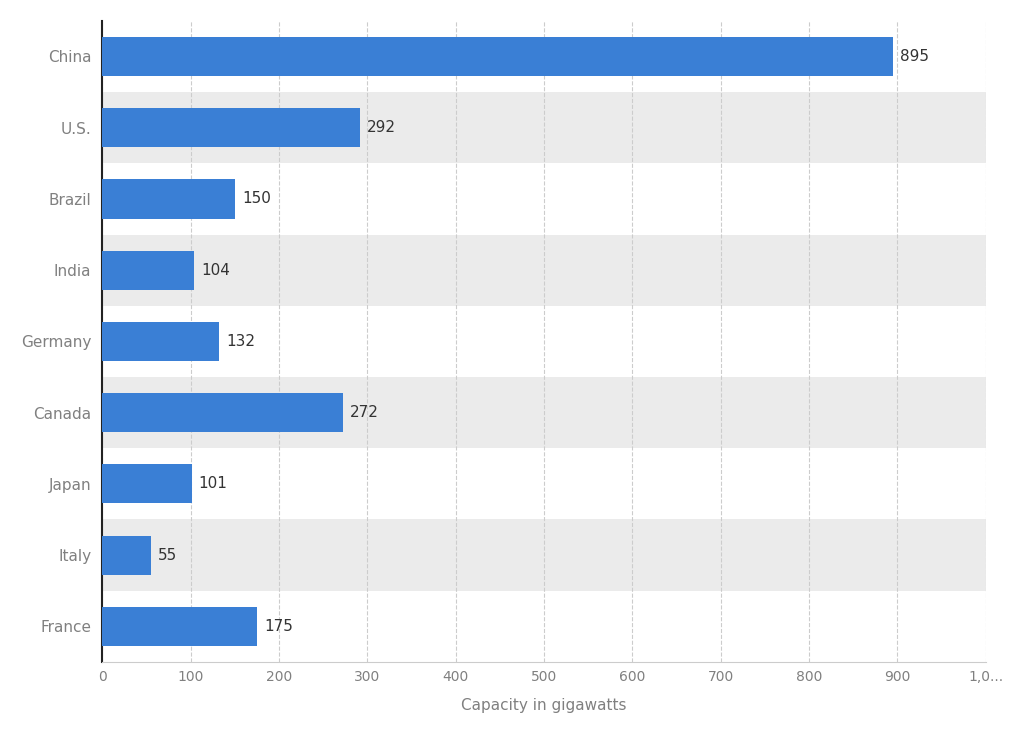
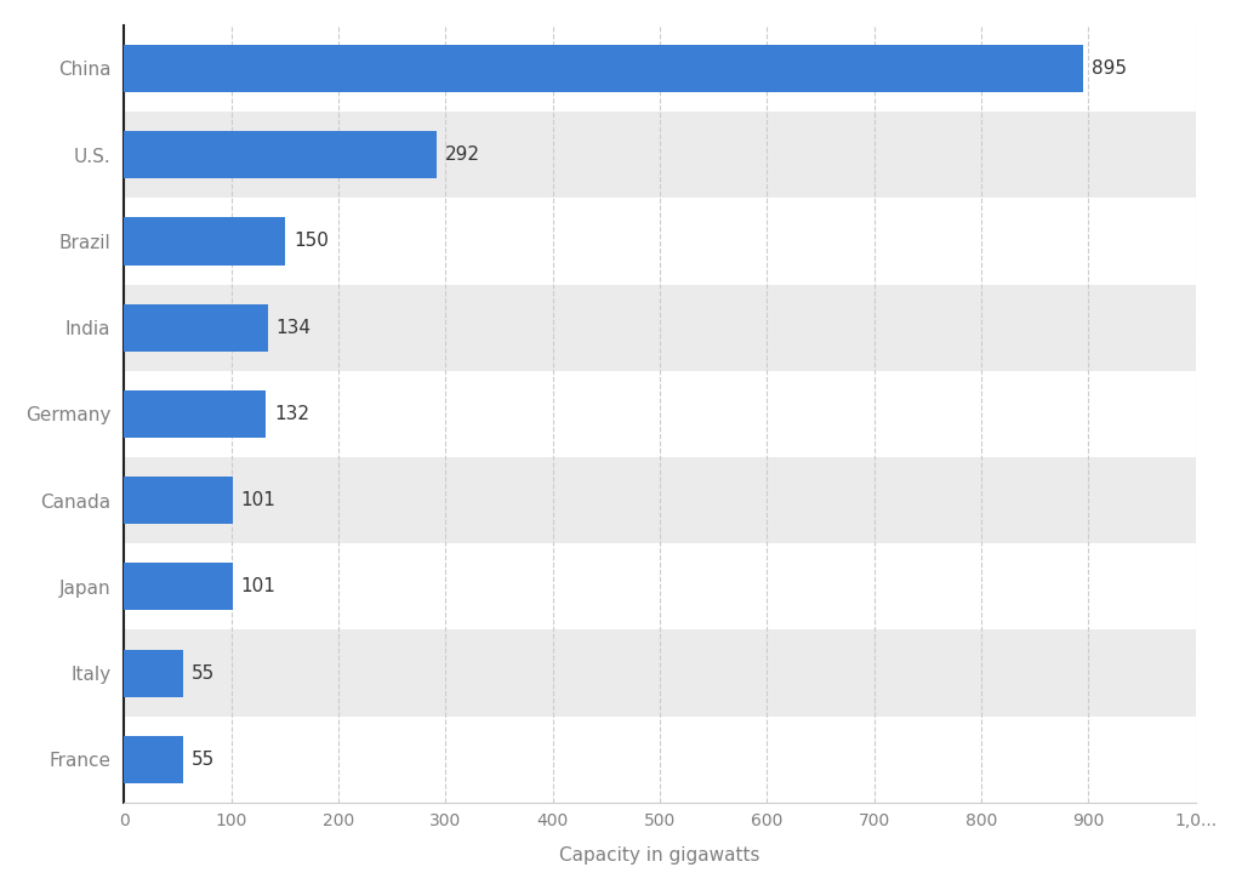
India: 104 -> 134
Canada: 272 -> 101
France: 175 -> 55
